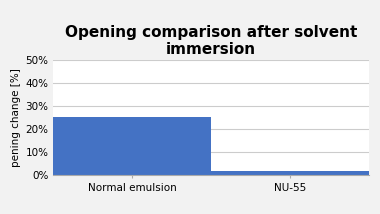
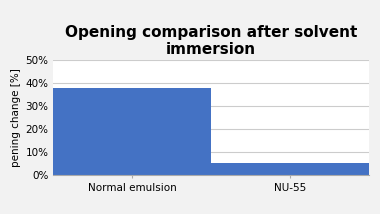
Normal emulsion: 25.5% -> 38.0%
NU-55: 2.0% -> 5.5%
